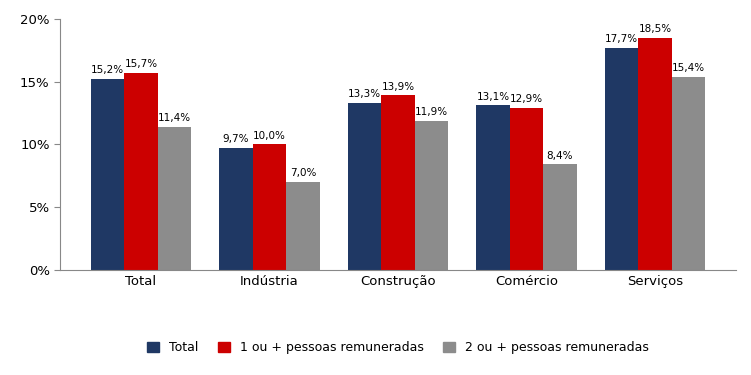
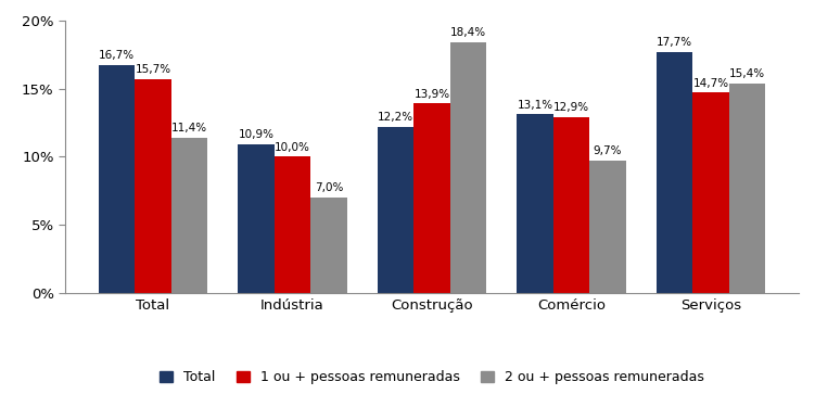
Total/Total: 15,2% -> 16,7%
Total/Indústria: 9,7% -> 10,9%
Total/Construção: 13,3% -> 12,2%
2 ou + pessoas remuneradas/Construção: 11,9% -> 18,4%
2 ou + pessoas remuneradas/Comércio: 8,4% -> 9,7%
1 ou + pessoas remuneradas/Serviços: 18,5% -> 14,7%
